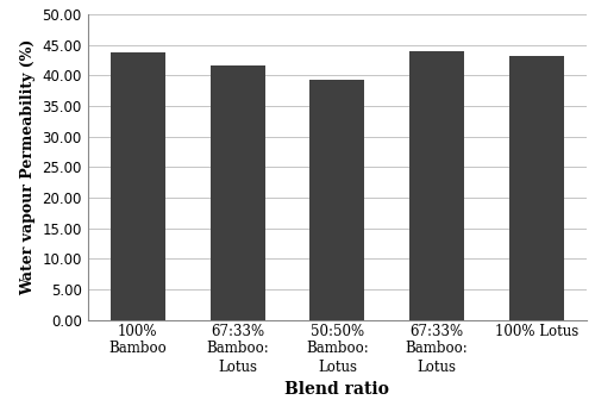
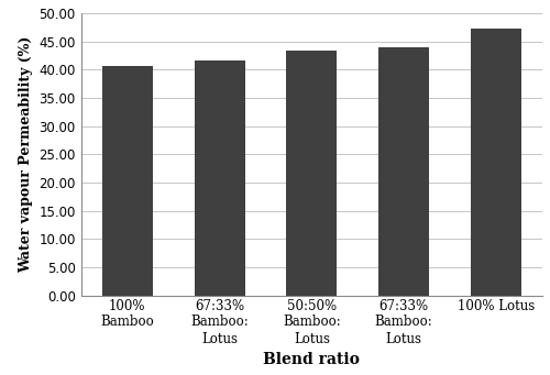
100% Bamboo: 43.8 -> 40.6
50:50% Bamboo: Lotus: 39.2 -> 43.3
100% Lotus: 43.2 -> 47.2
